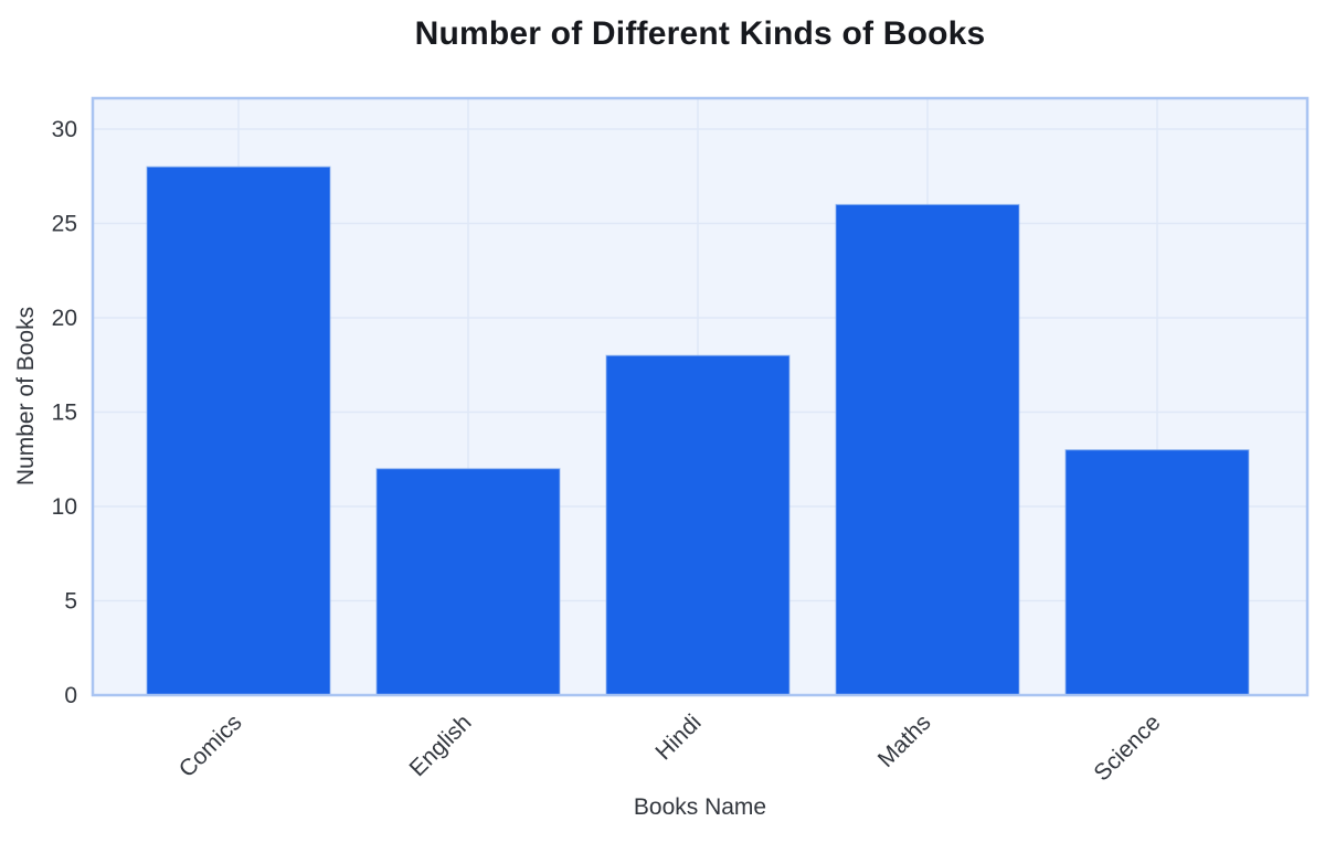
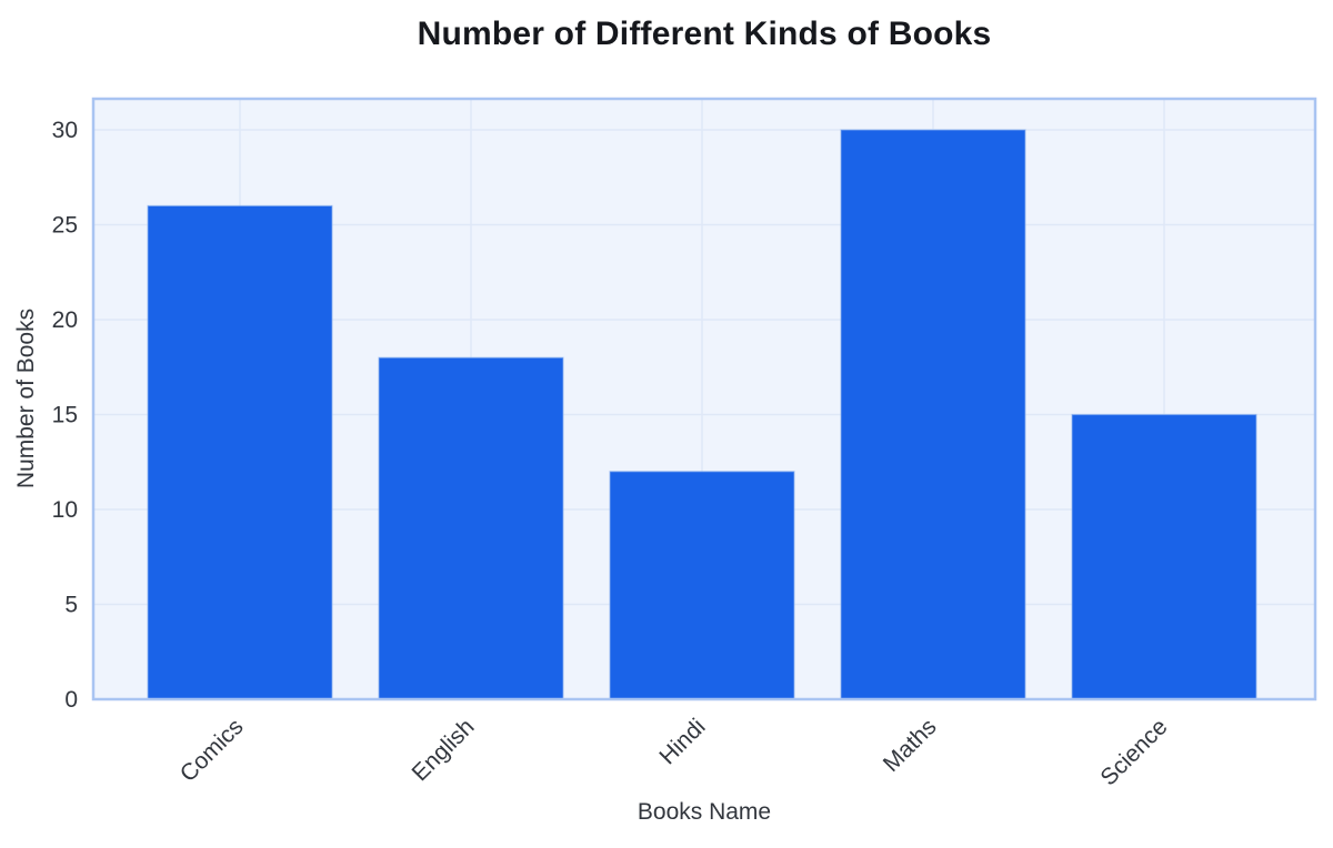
Comics: 28 -> 26
English: 12 -> 18
Hindi: 18 -> 12
Maths: 26 -> 30
Science: 13 -> 15
